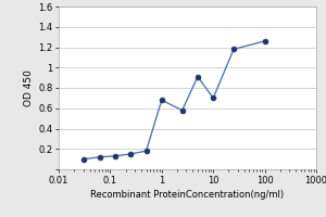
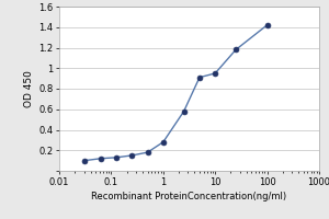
1: 0.68 -> 0.28
10: 0.70 -> 0.95
100: 1.26 -> 1.42
